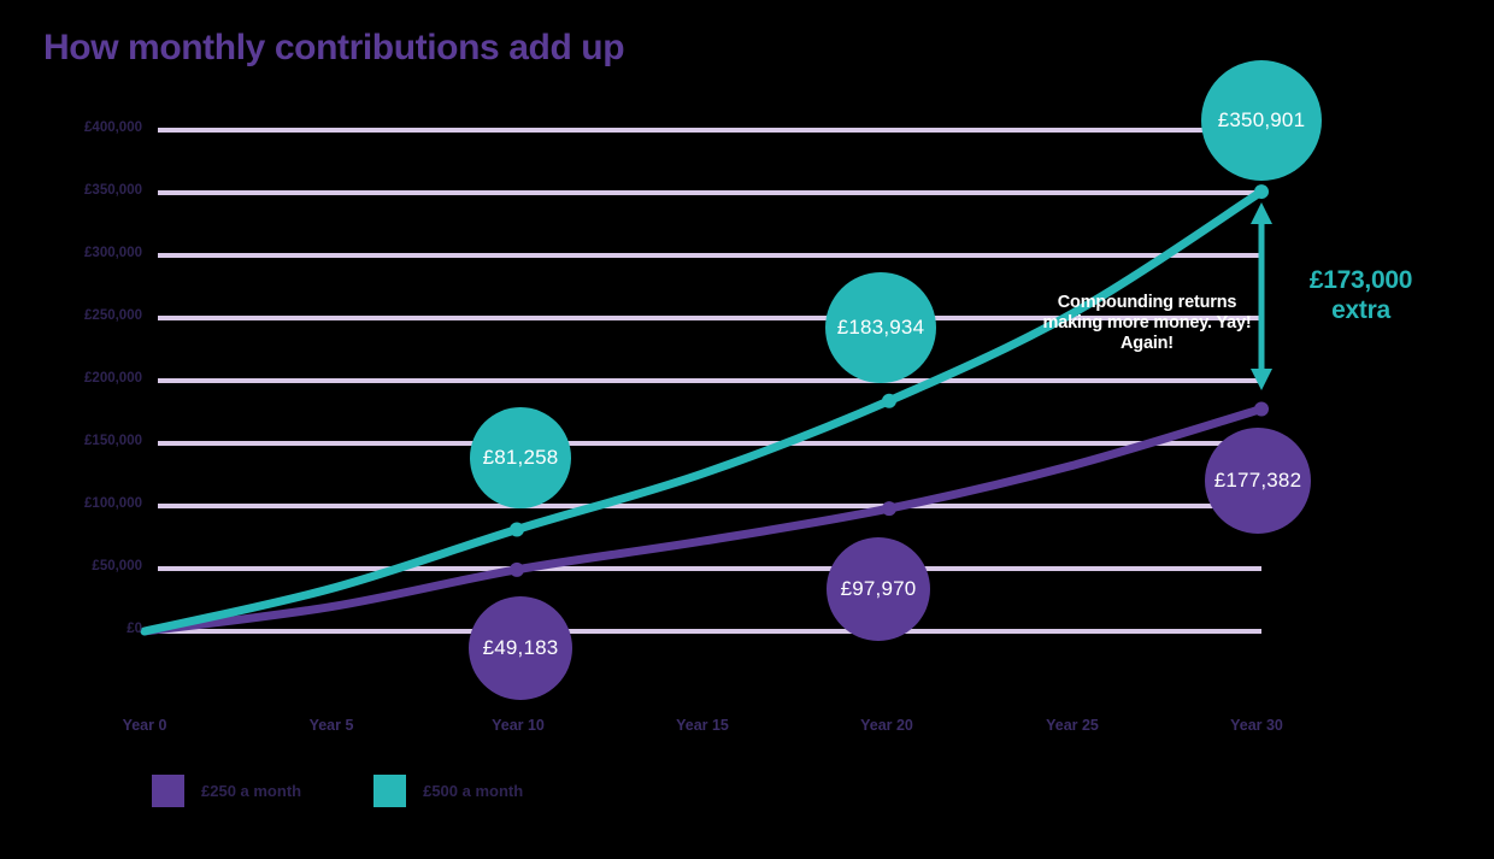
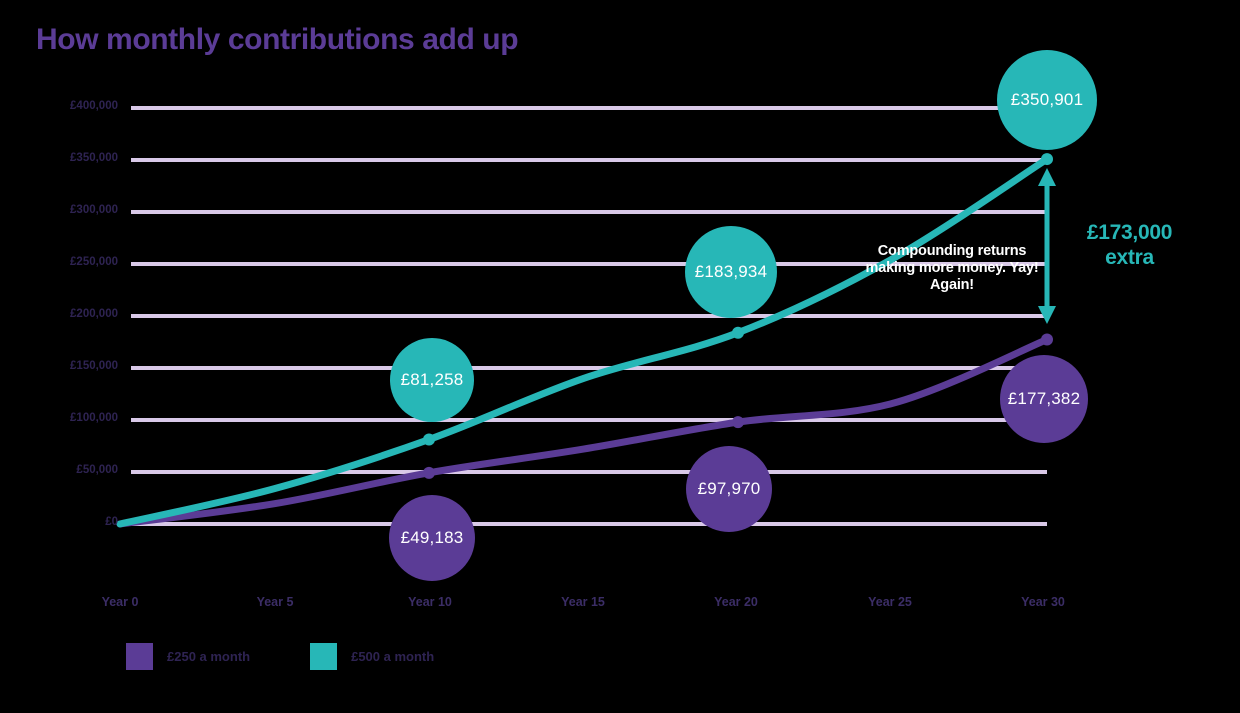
£500 a month/Year 15: £126000 -> £140000
£250 a month/Year 25: £133000 -> £116000
